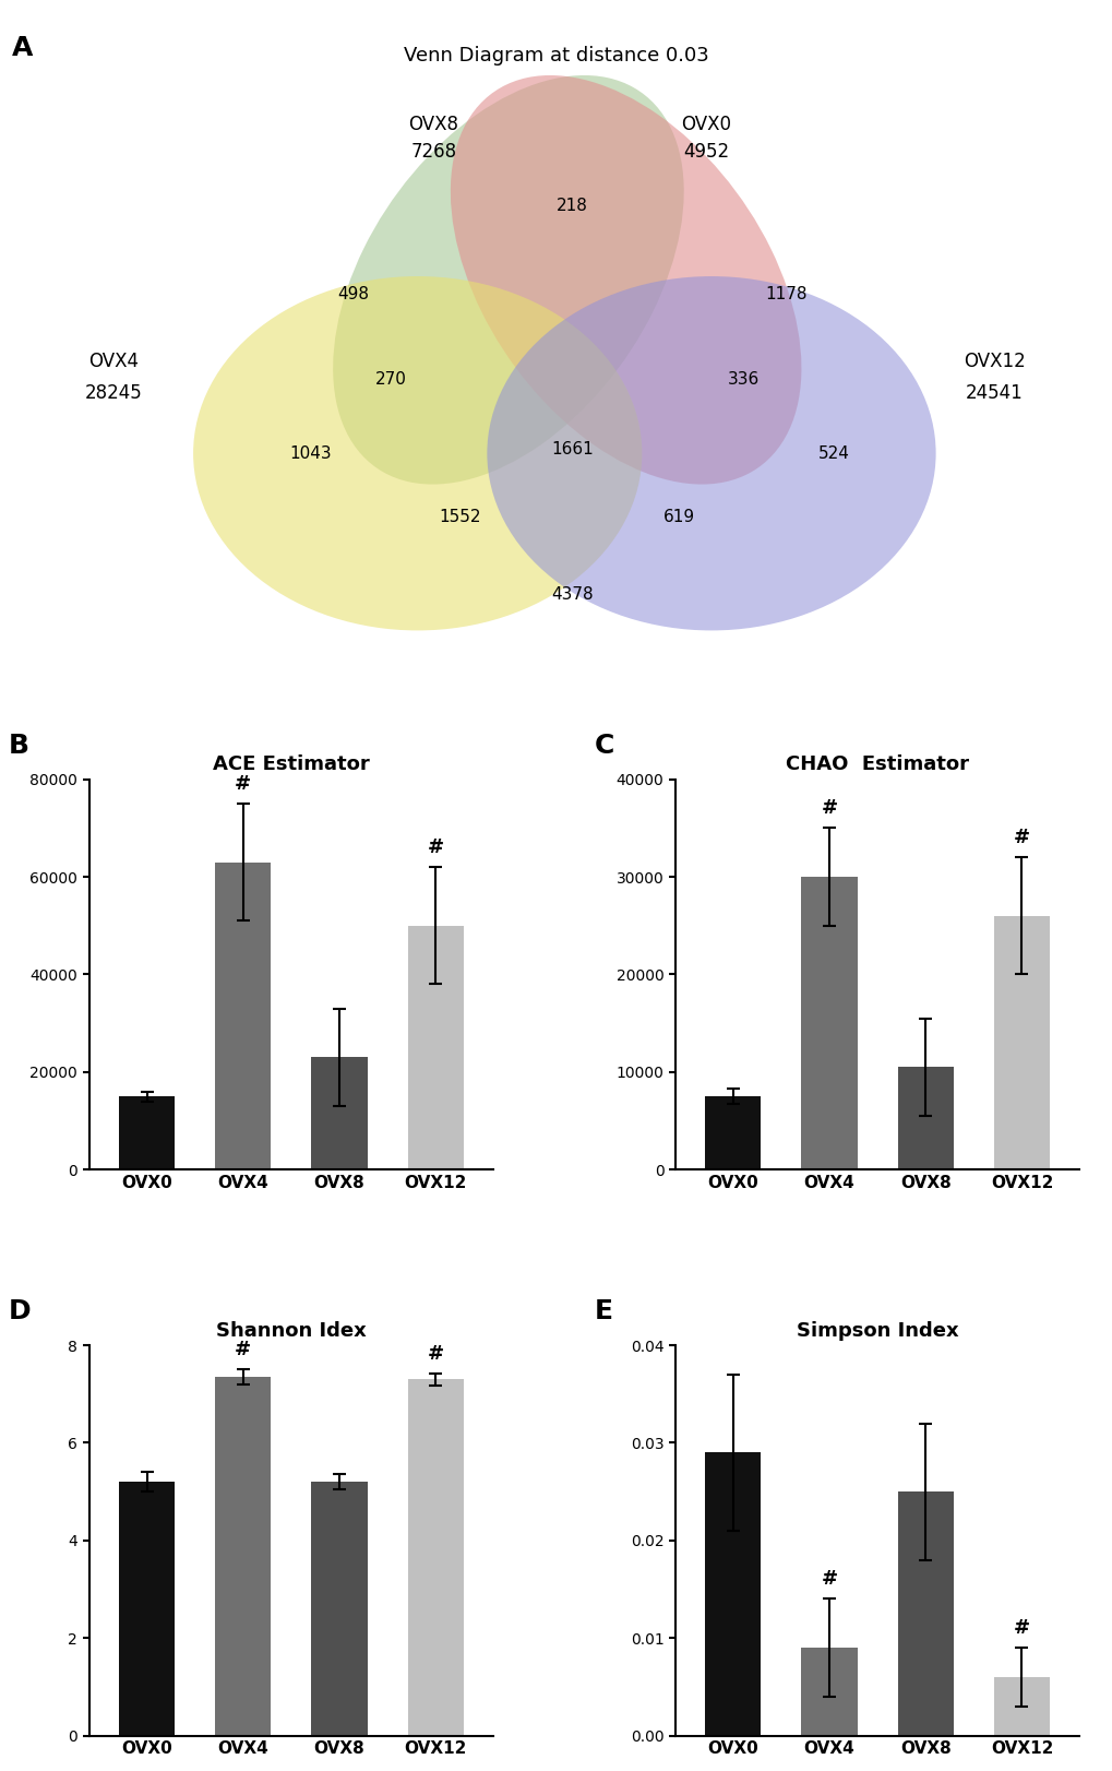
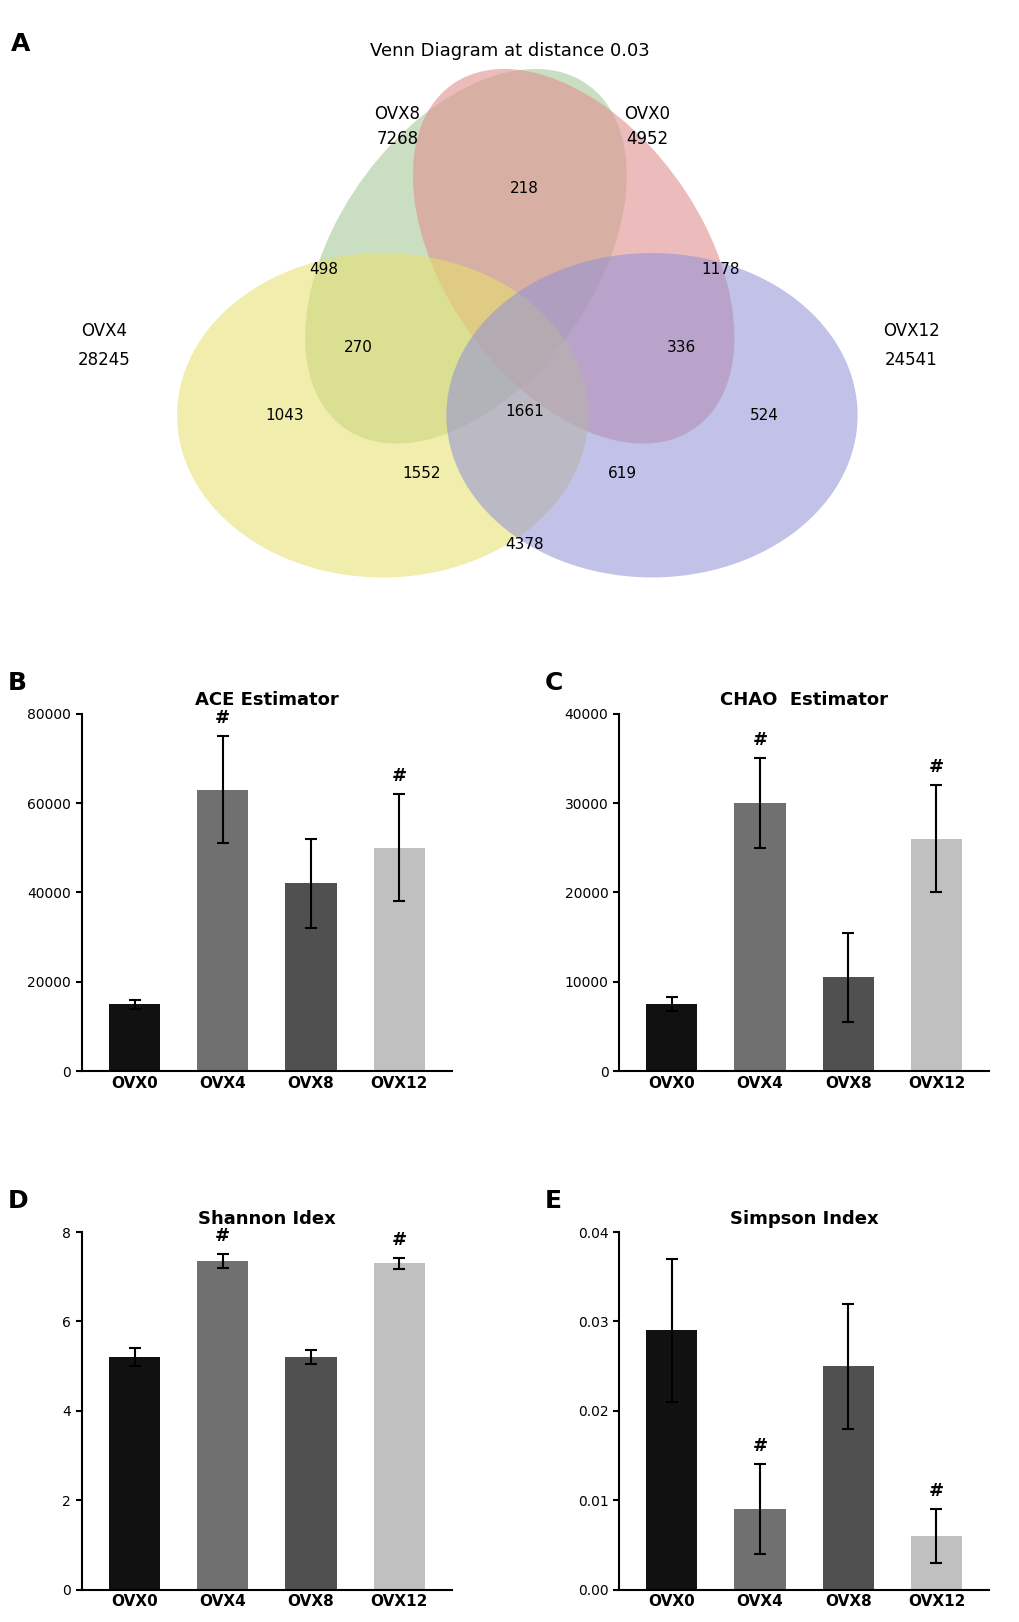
ACE Estimator/OVX8: 23000 -> 42000
